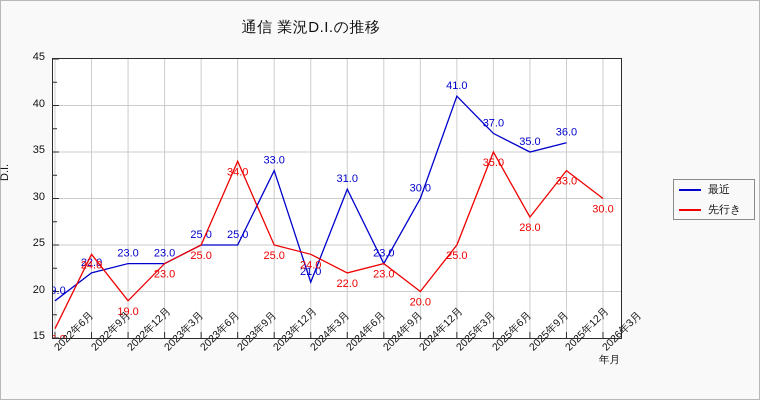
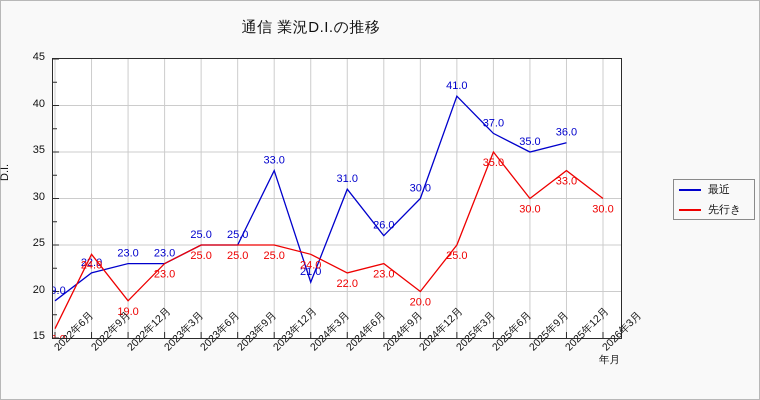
先行き/2023年9月: 34.0 -> 25.0
最近/2024年9月: 23.0 -> 26.0
先行き/2025年9月: 28.0 -> 30.0
